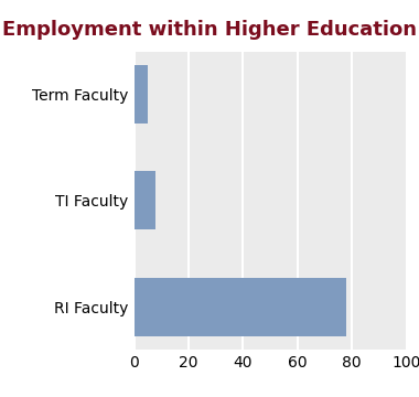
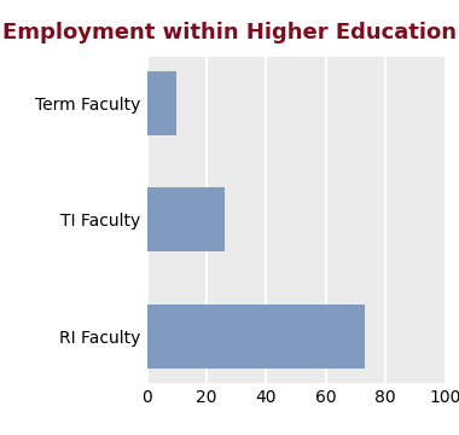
Term Faculty: 5 -> 10
TI Faculty: 8 -> 26
RI Faculty: 78 -> 73
